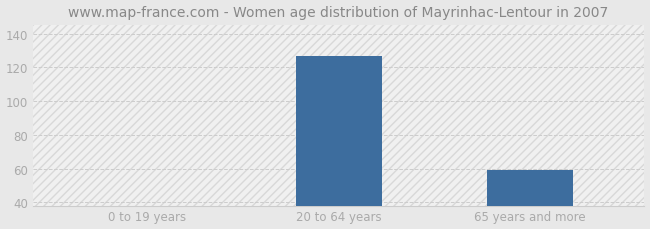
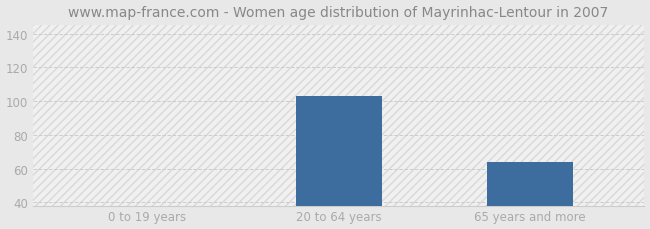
20 to 64 years: 127 -> 103
65 years and more: 59 -> 64
